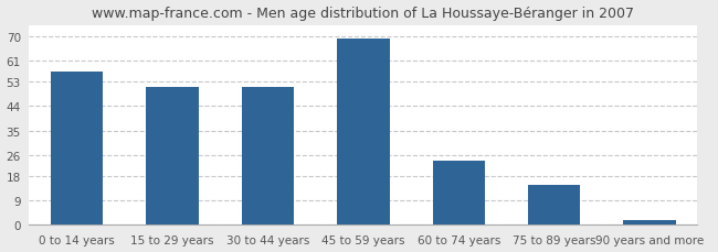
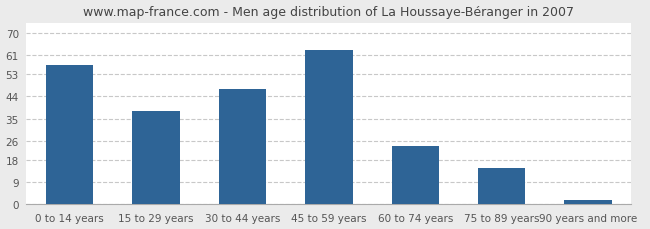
15 to 29 years: 51 -> 38
30 to 44 years: 51 -> 47
45 to 59 years: 69 -> 63
